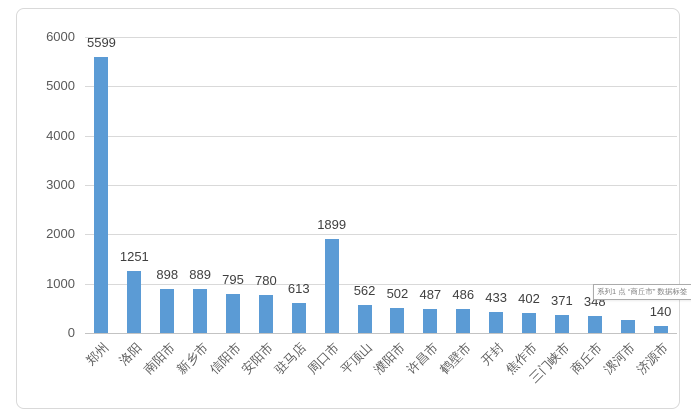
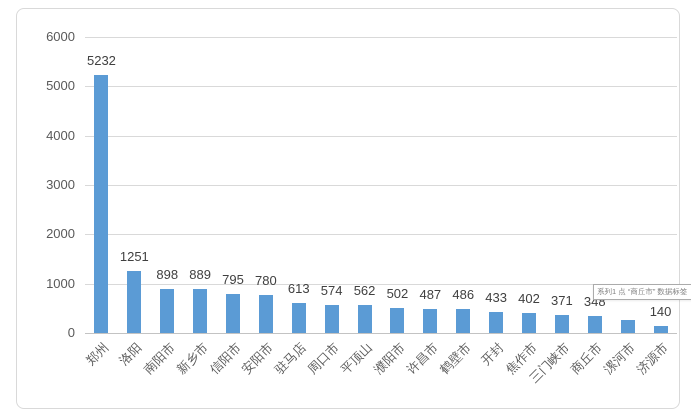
郑州: 5599 -> 5232
周口市: 1899 -> 574
